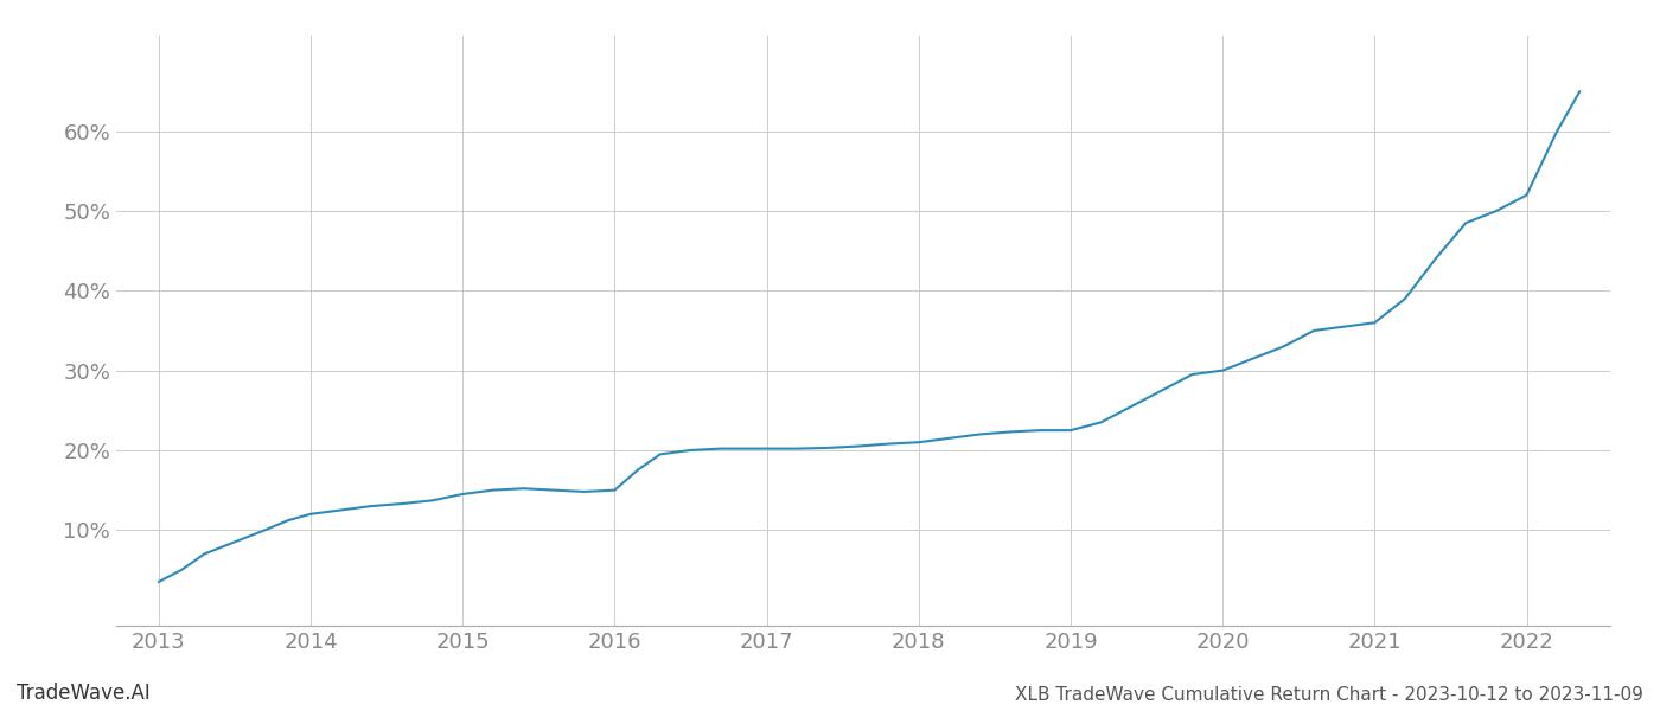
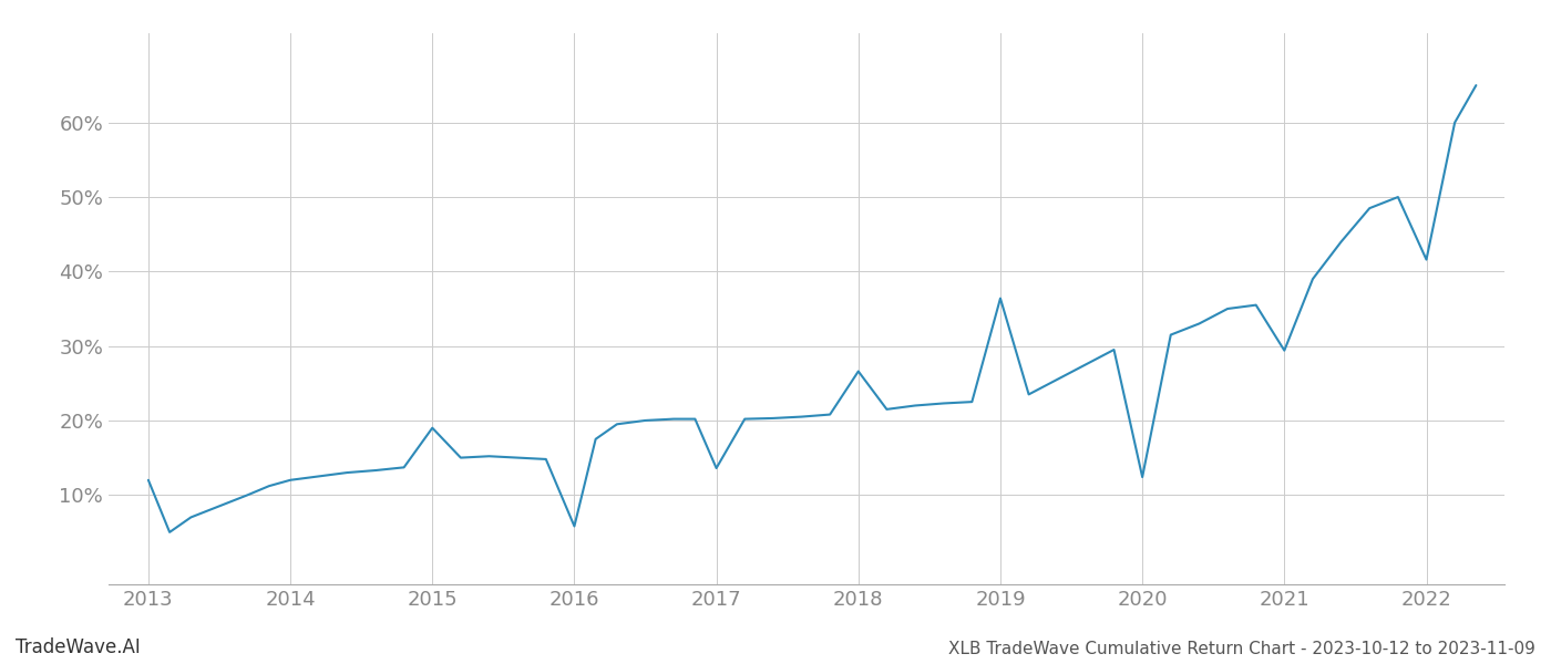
2013: 3.5% -> 12.0%
2015: 14.5% -> 19.0%
2016: 15.0% -> 5.8%
2017: 20.2% -> 13.6%
2018: 21.0% -> 26.6%
2019: 22.5% -> 36.4%
2020: 30.0% -> 12.4%
2021: 36.0% -> 29.4%
2022: 52.0% -> 41.6%
